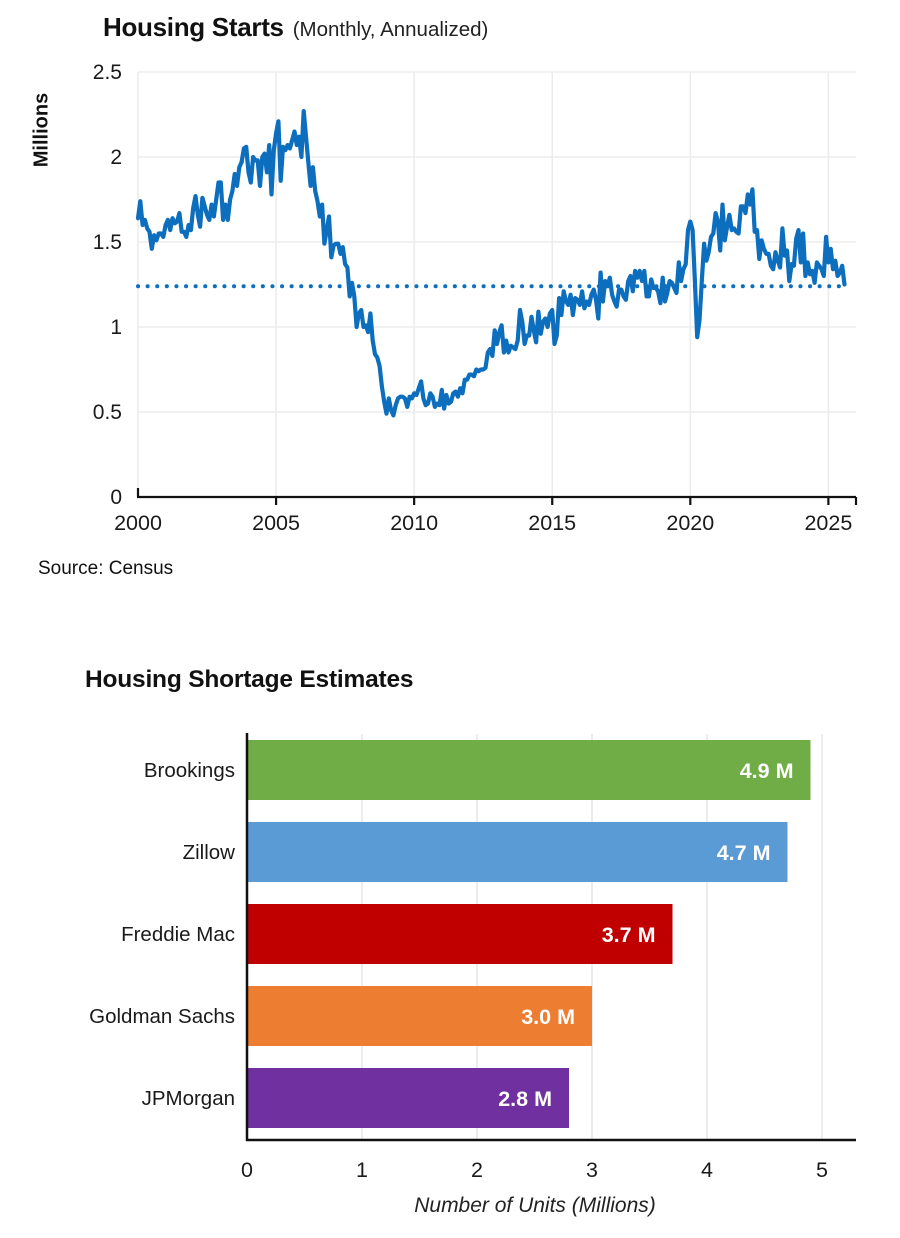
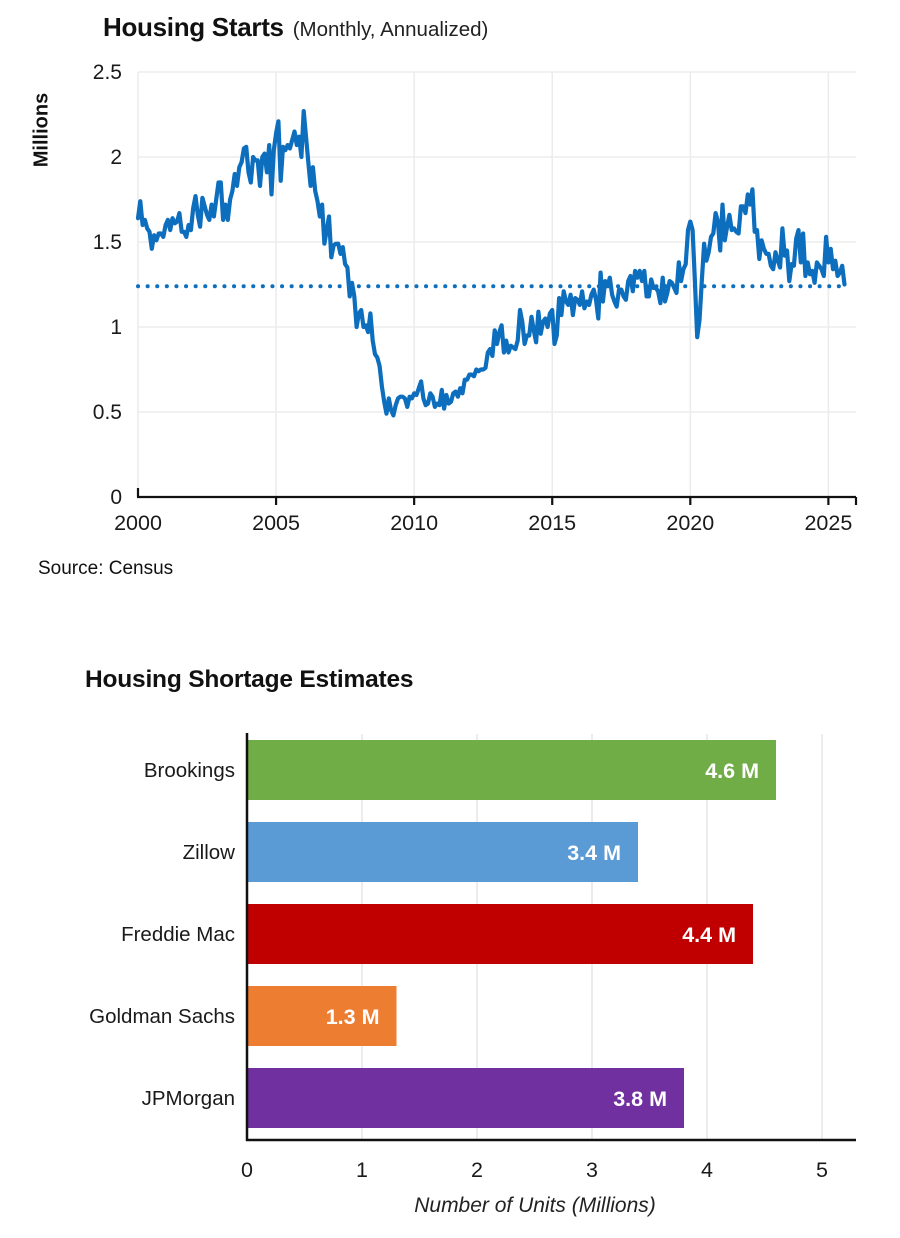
Housing Shortage Estimates/Brookings: 4.9 -> 4.6
Housing Shortage Estimates/Zillow: 4.7 -> 3.4
Housing Shortage Estimates/Freddie Mac: 3.7 -> 4.4
Housing Shortage Estimates/Goldman Sachs: 3.0 -> 1.3
Housing Shortage Estimates/JPMorgan: 2.8 -> 3.8
